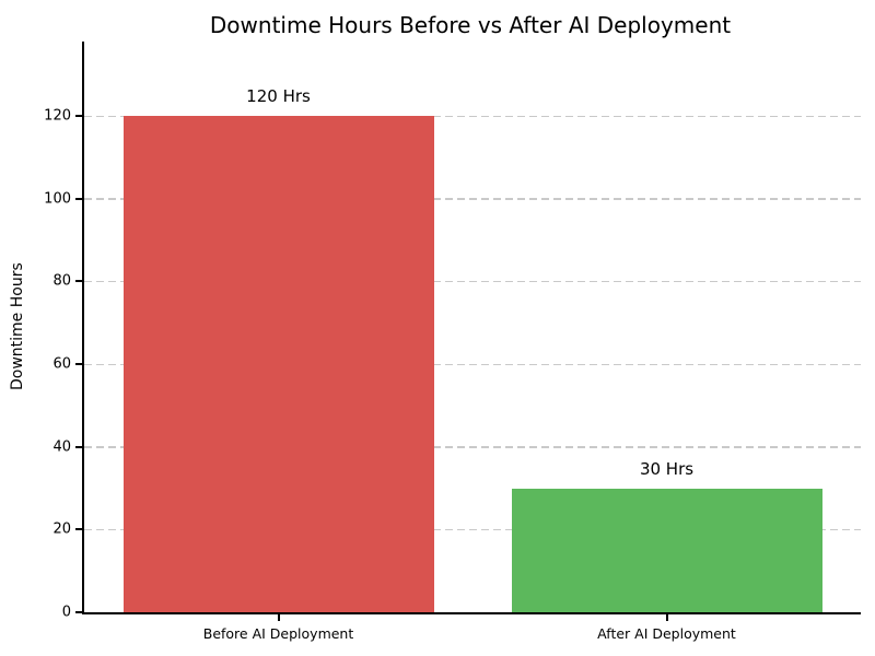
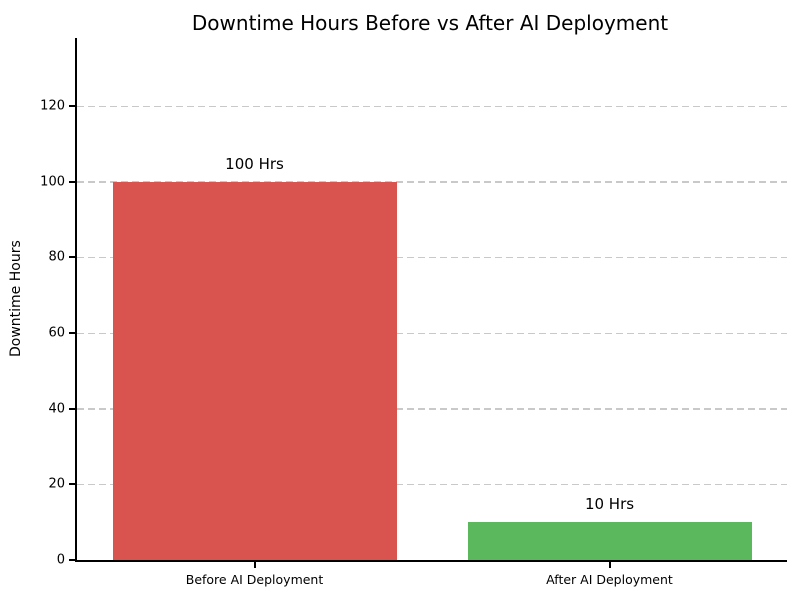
Before AI Deployment: 120 -> 100
After AI Deployment: 30 -> 10
